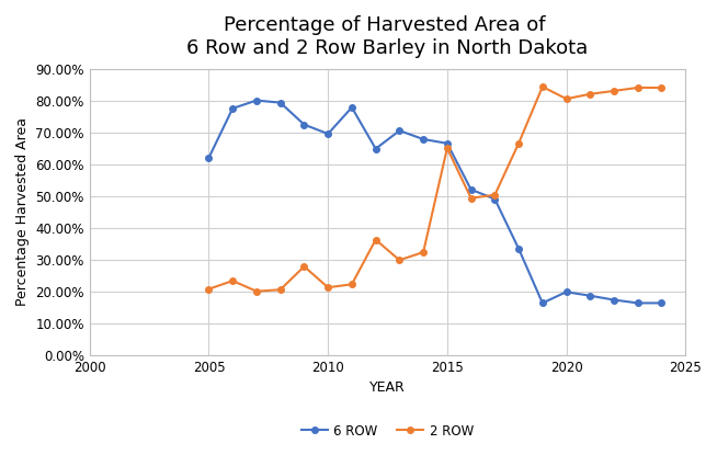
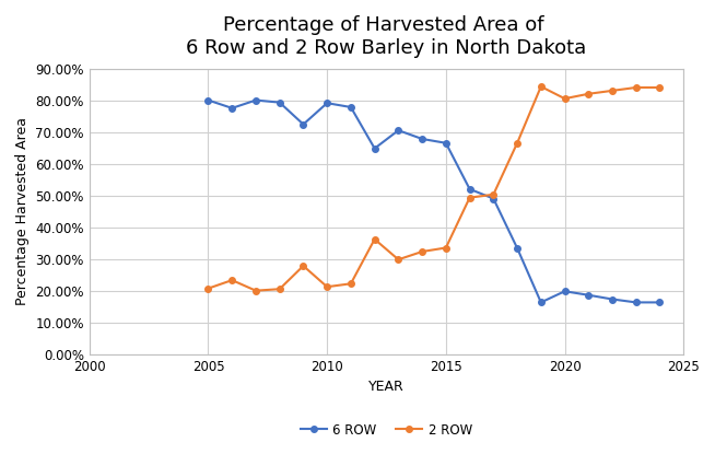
6 ROW/2005: 62.0% -> 80.0%
6 ROW/2010: 69.5% -> 79.1%
2 ROW/2015: 65.0% -> 33.5%
